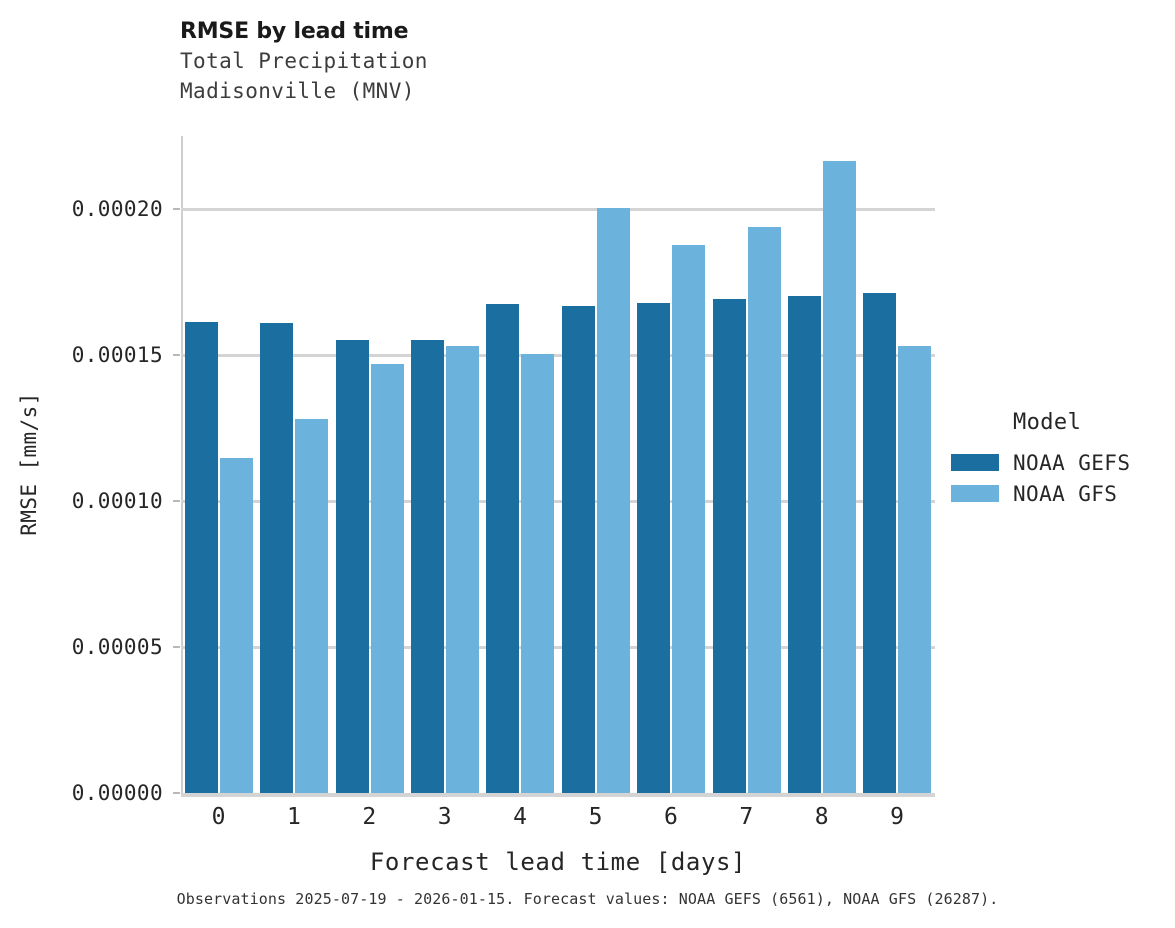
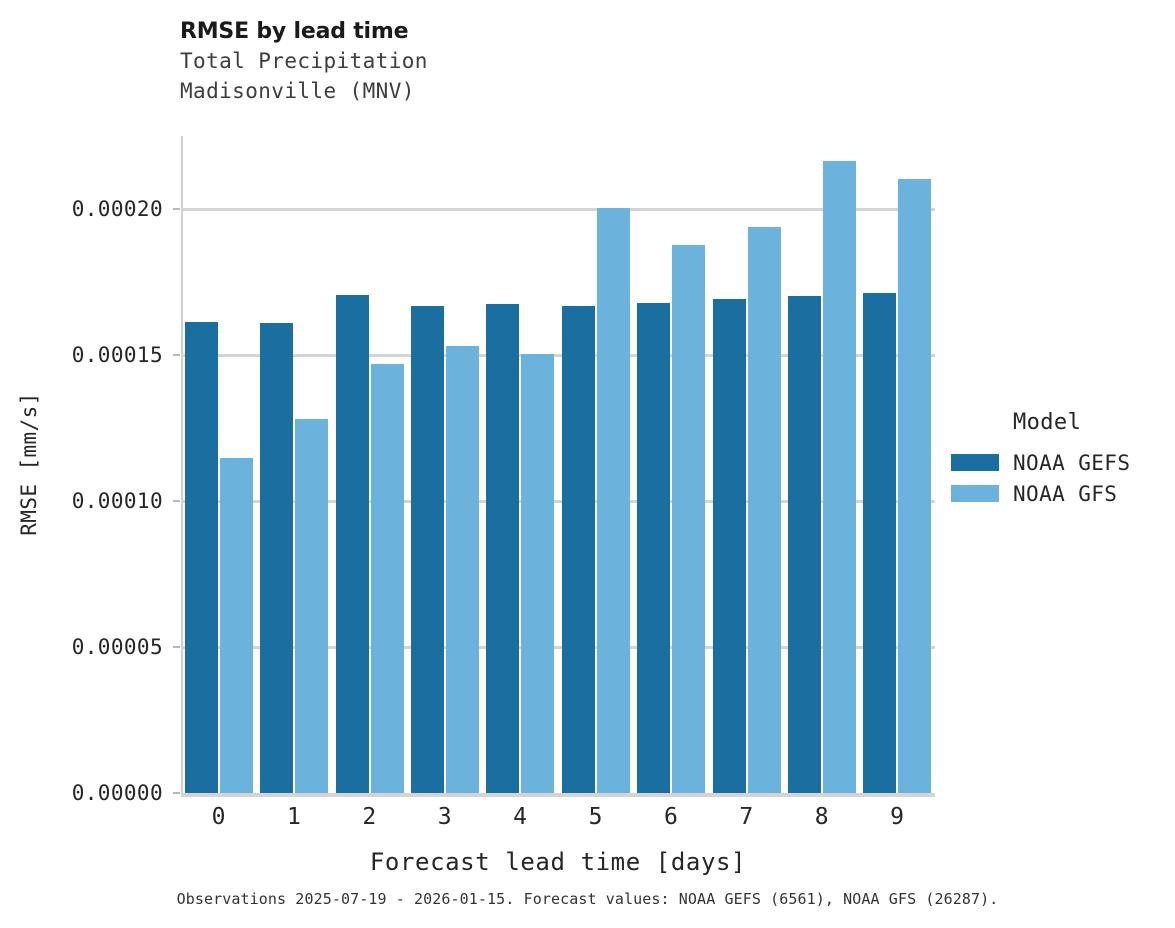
NOAA GEFS/2: 0.000155 -> 0.000170
NOAA GEFS/3: 0.000155 -> 0.000167
NOAA GFS/9: 0.000153 -> 0.000210
